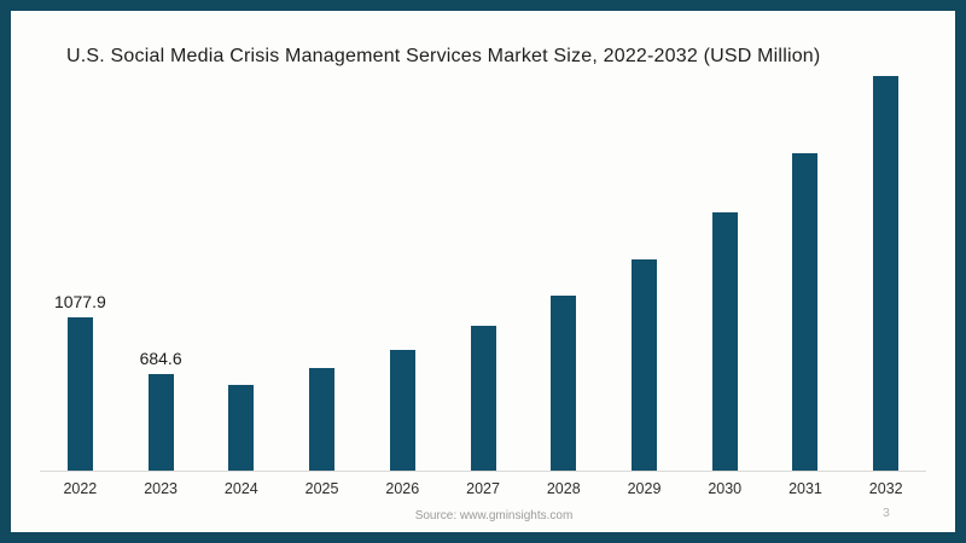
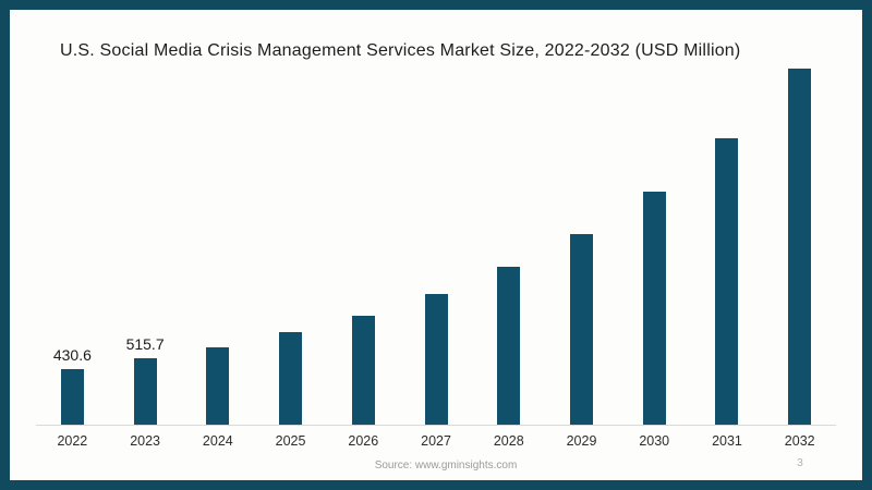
2022: 1077.9 -> 430.6
2023: 684.6 -> 515.7
